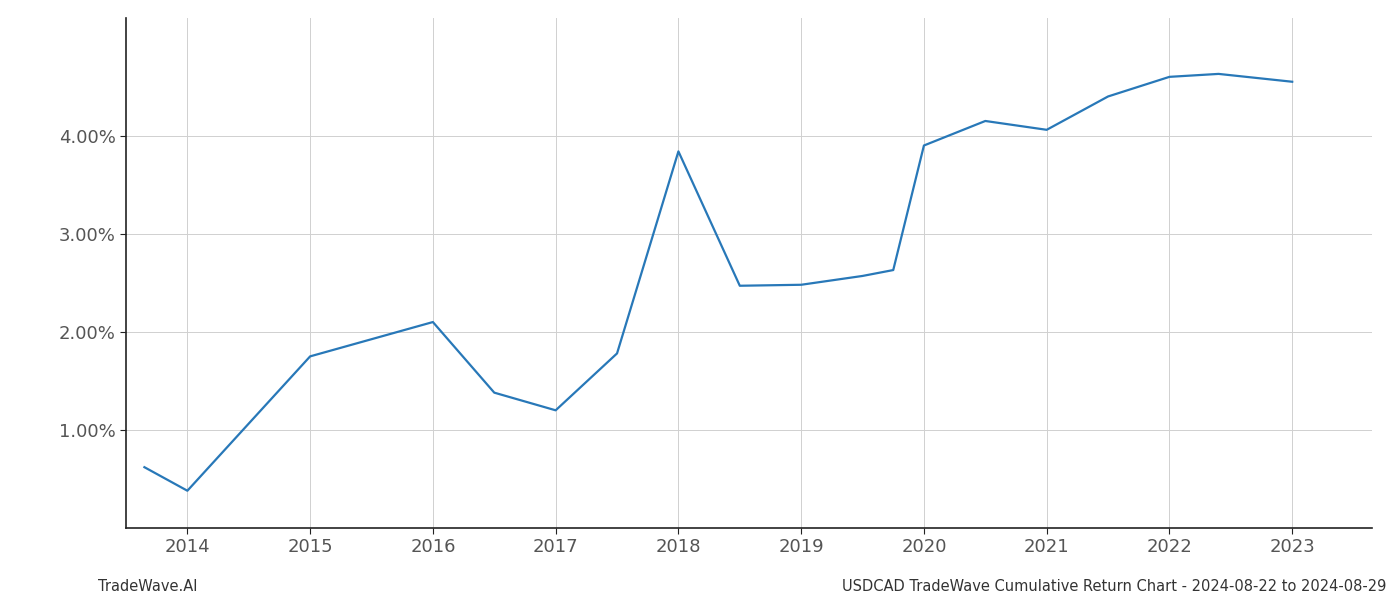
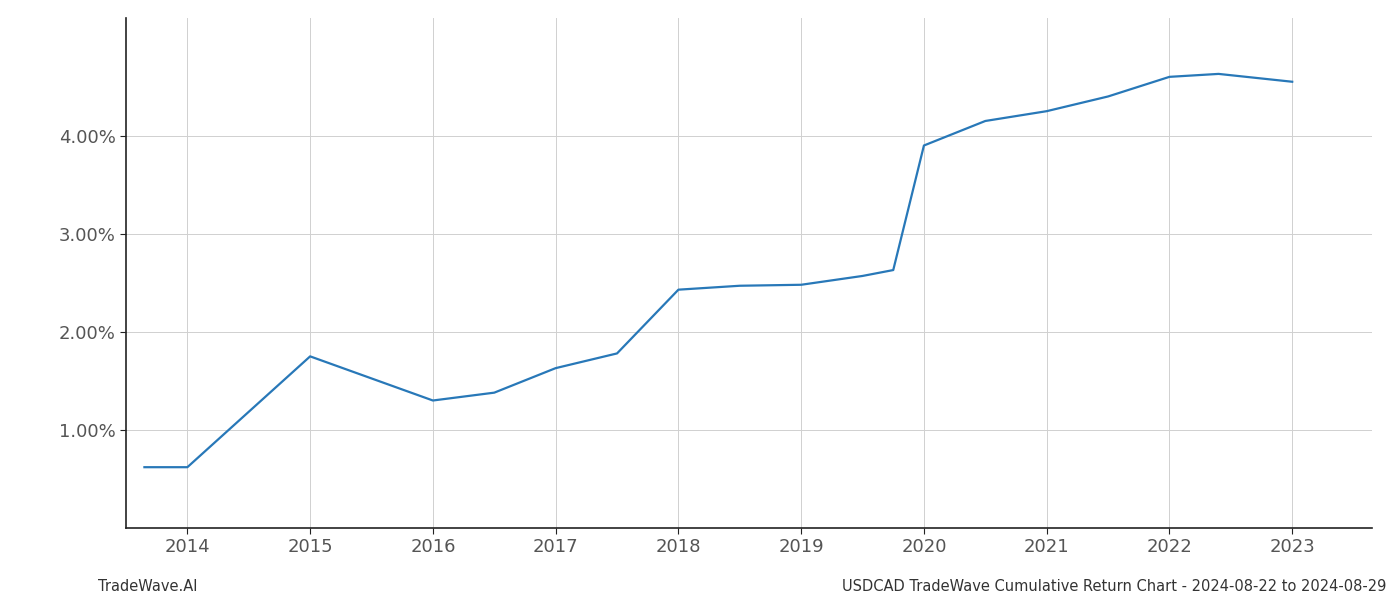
2014: 0.38% -> 0.62%
2016: 2.10% -> 1.30%
2017: 1.20% -> 1.63%
2018: 3.84% -> 2.43%
2021: 4.06% -> 4.25%
